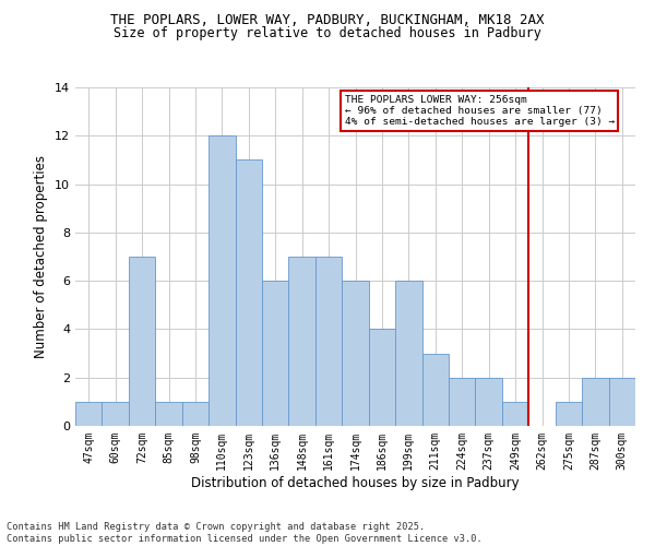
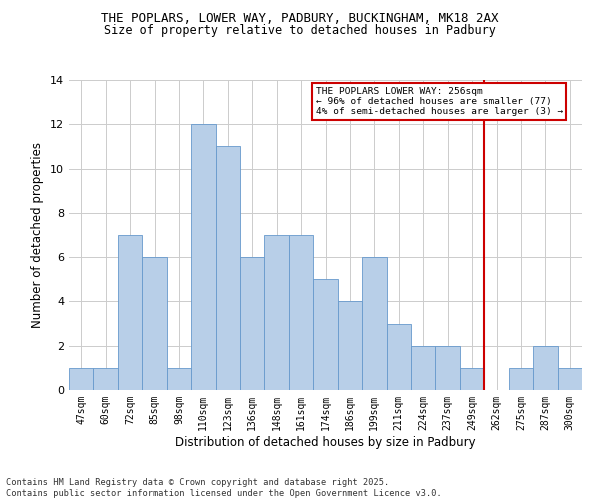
85sqm: 1 -> 6
174sqm: 6 -> 5
300sqm: 2 -> 1
